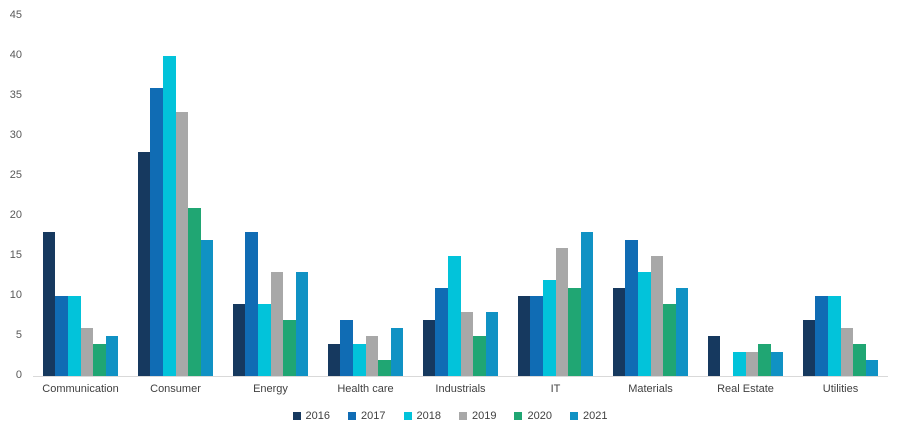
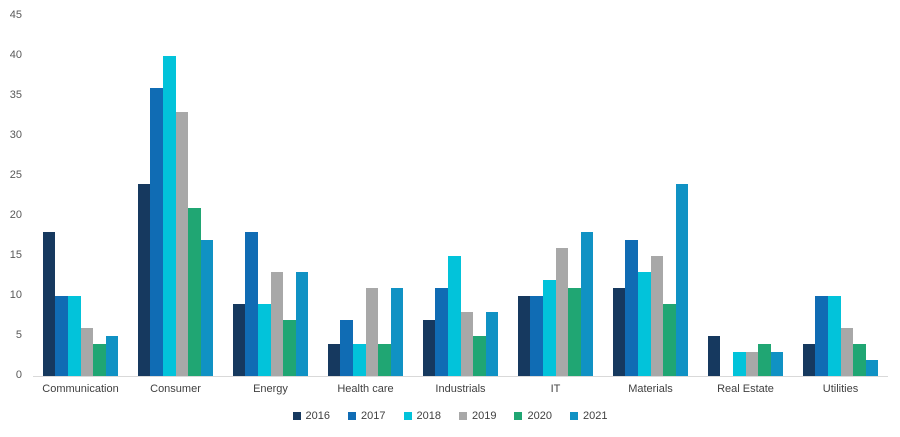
2016/Consumer: 28 -> 24
2019/Health care: 5 -> 11
2020/Health care: 2 -> 4
2021/Health care: 6 -> 11
2021/Materials: 11 -> 24
2016/Utilities: 7 -> 4
